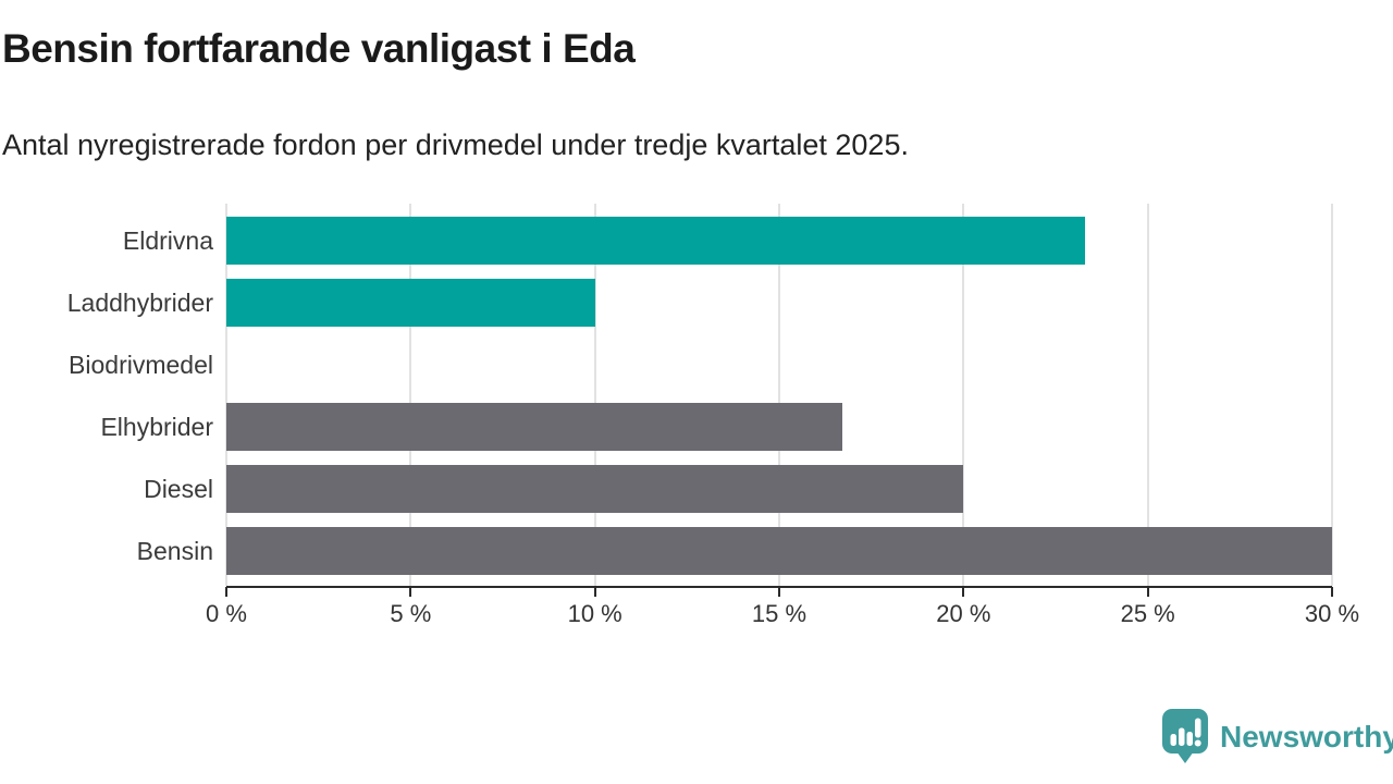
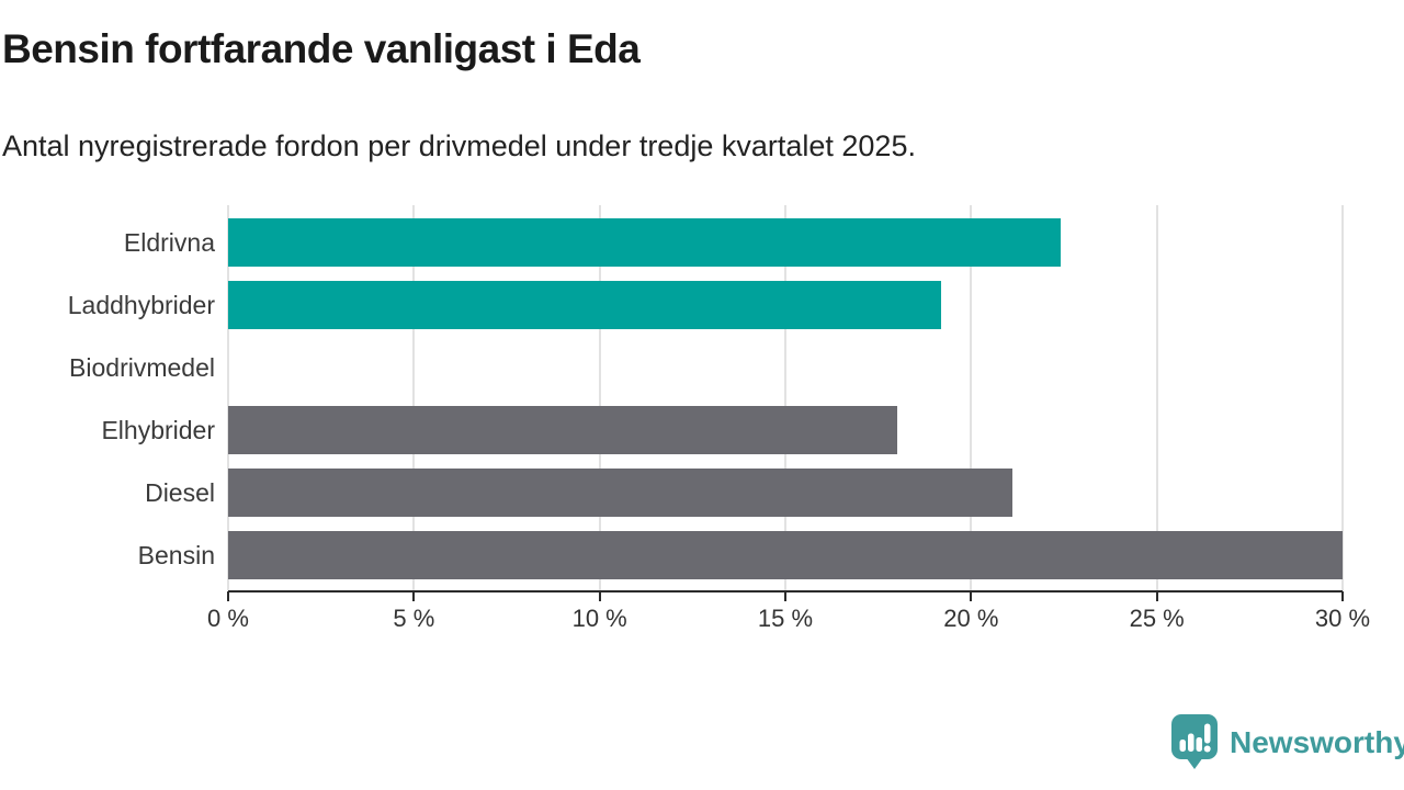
Eldrivna: 23.3% -> 22.4%
Laddhybrider: 10.0% -> 19.2%
Elhybrider: 16.7% -> 18.0%
Diesel: 20.0% -> 21.1%
